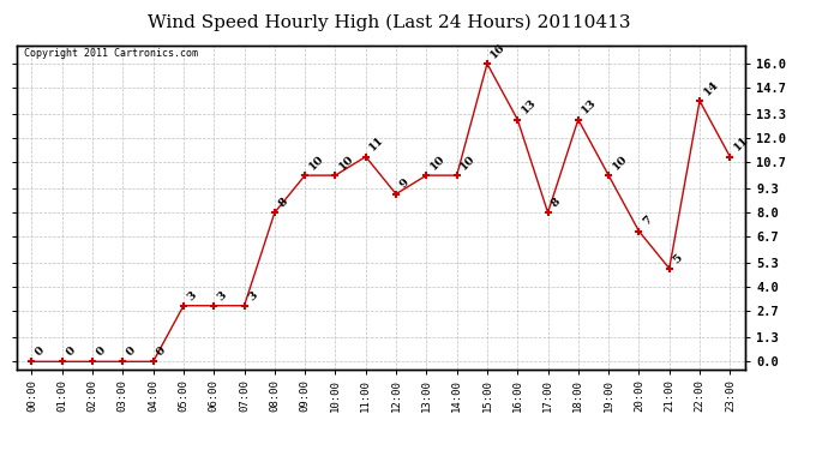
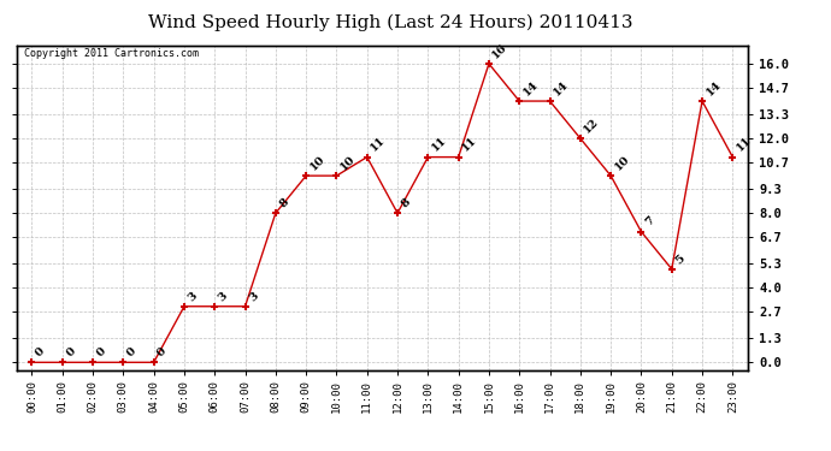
12:00: 9 -> 8
13:00: 10 -> 11
14:00: 10 -> 11
16:00: 13 -> 14
17:00: 8 -> 14
18:00: 13 -> 12
